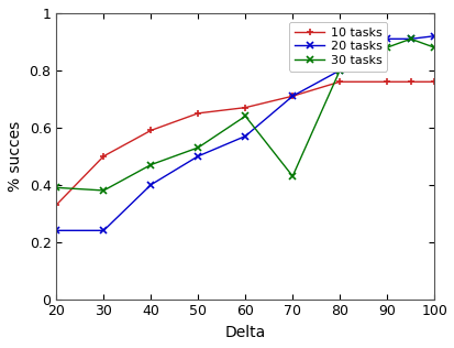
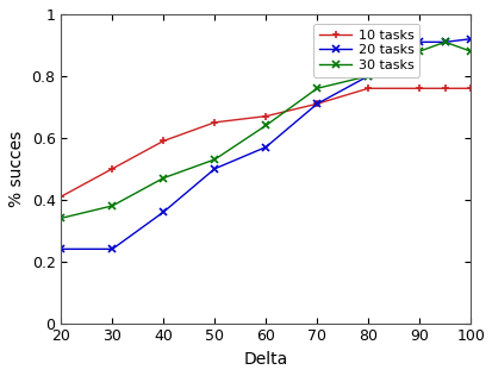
10 tasks/20: 0.33 -> 0.41
30 tasks/20: 0.39 -> 0.34
20 tasks/40: 0.40 -> 0.36
30 tasks/70: 0.43 -> 0.76
